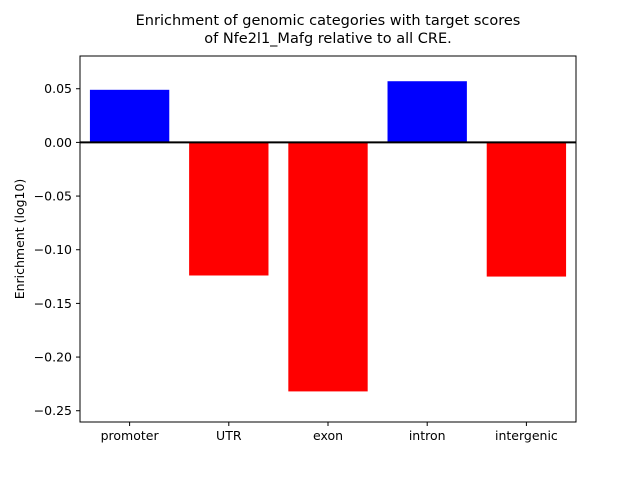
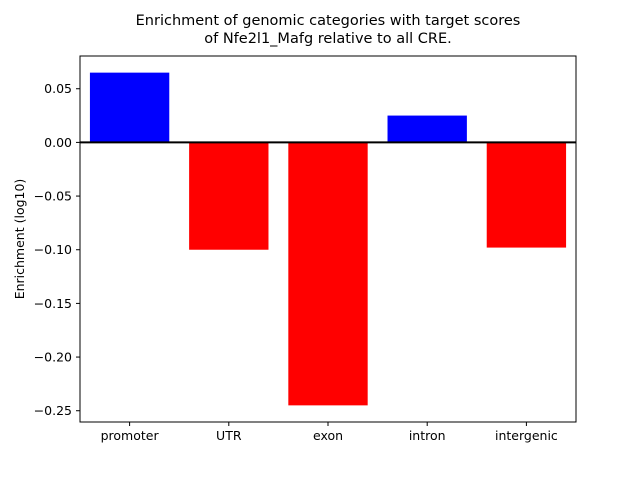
promoter: 0.049 -> 0.065
UTR: -0.124 -> -0.100
exon: -0.232 -> -0.245
intron: 0.057 -> 0.025
intergenic: -0.125 -> -0.098
